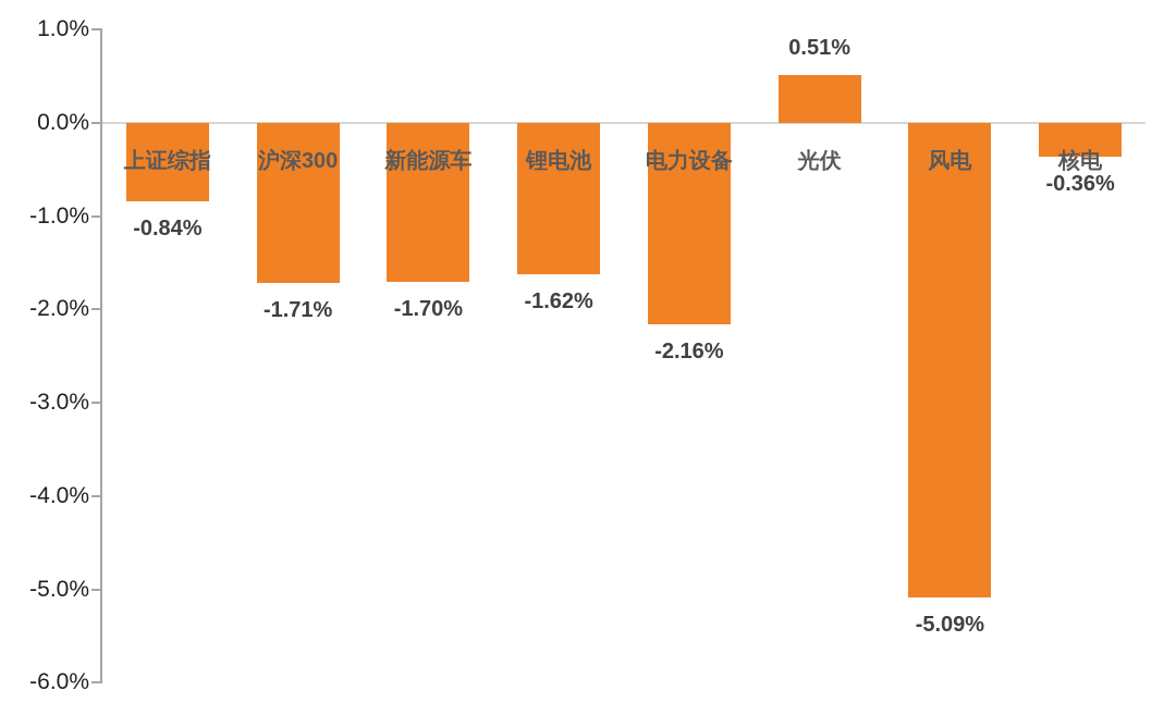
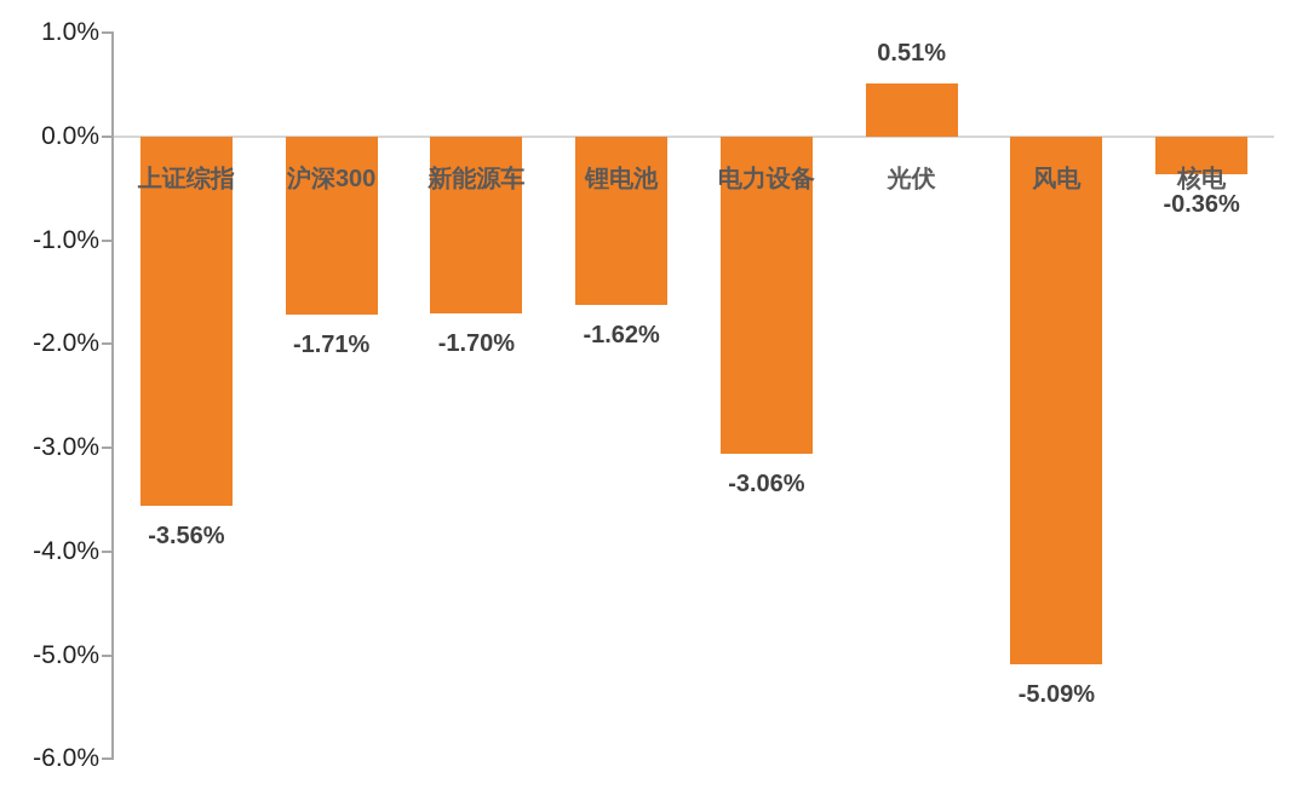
上证综指: -0.84% -> -3.56%
电力设备: -2.16% -> -3.06%
